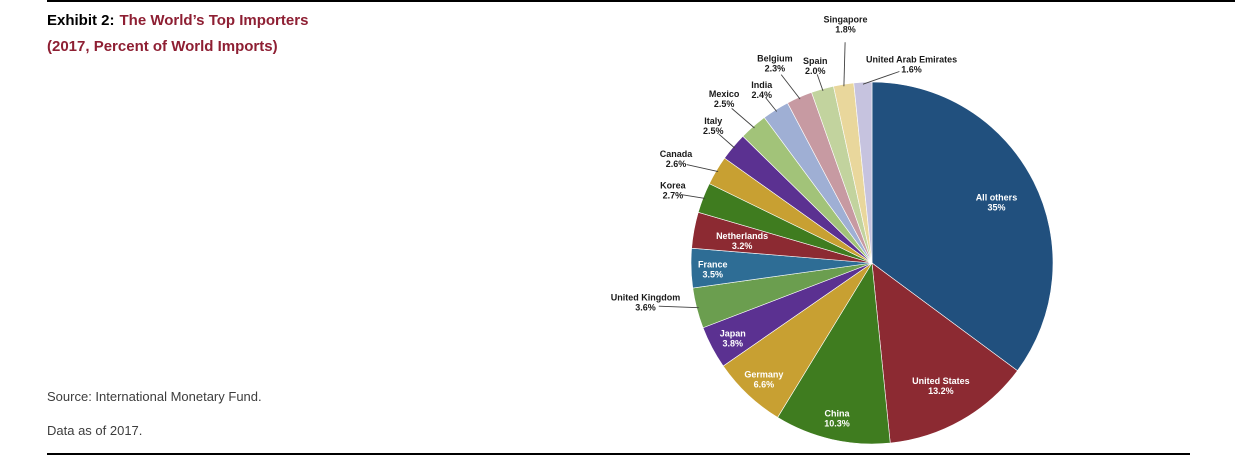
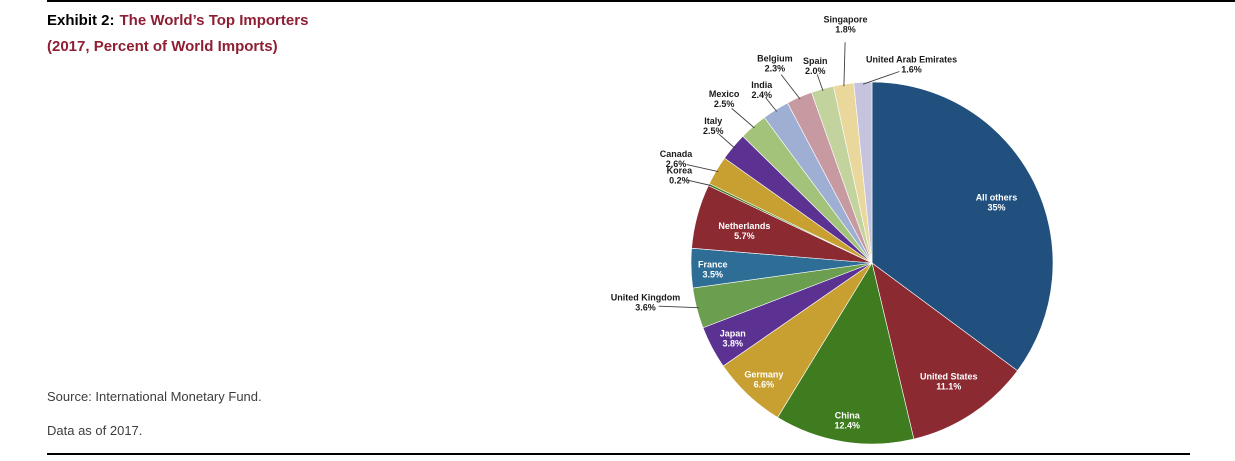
United States: 13.2% -> 11.1%
China: 10.3% -> 12.4%
Netherlands: 3.2% -> 5.7%
Korea: 2.7% -> 0.2%
